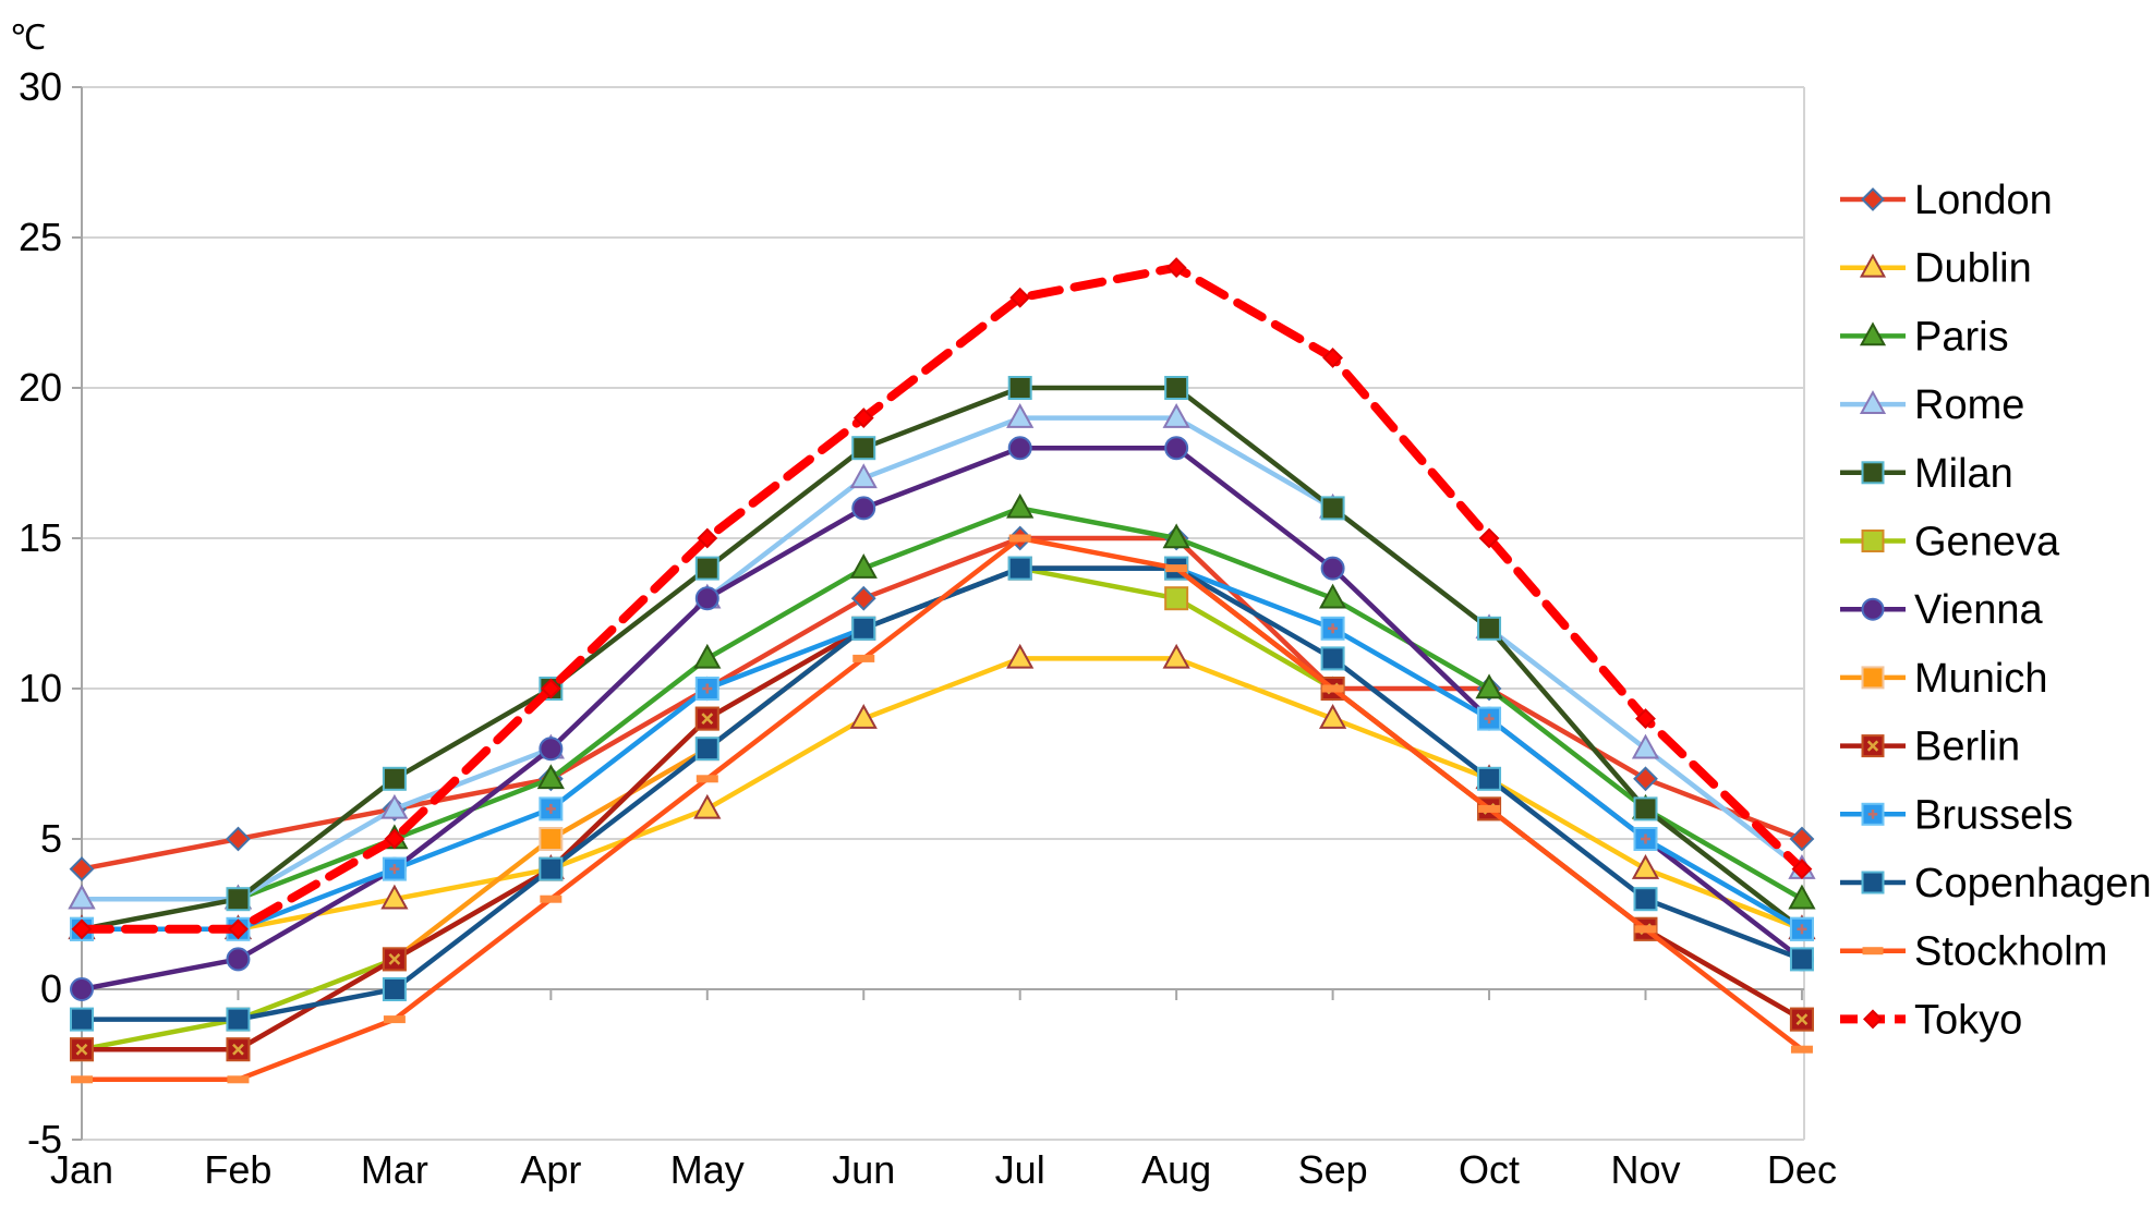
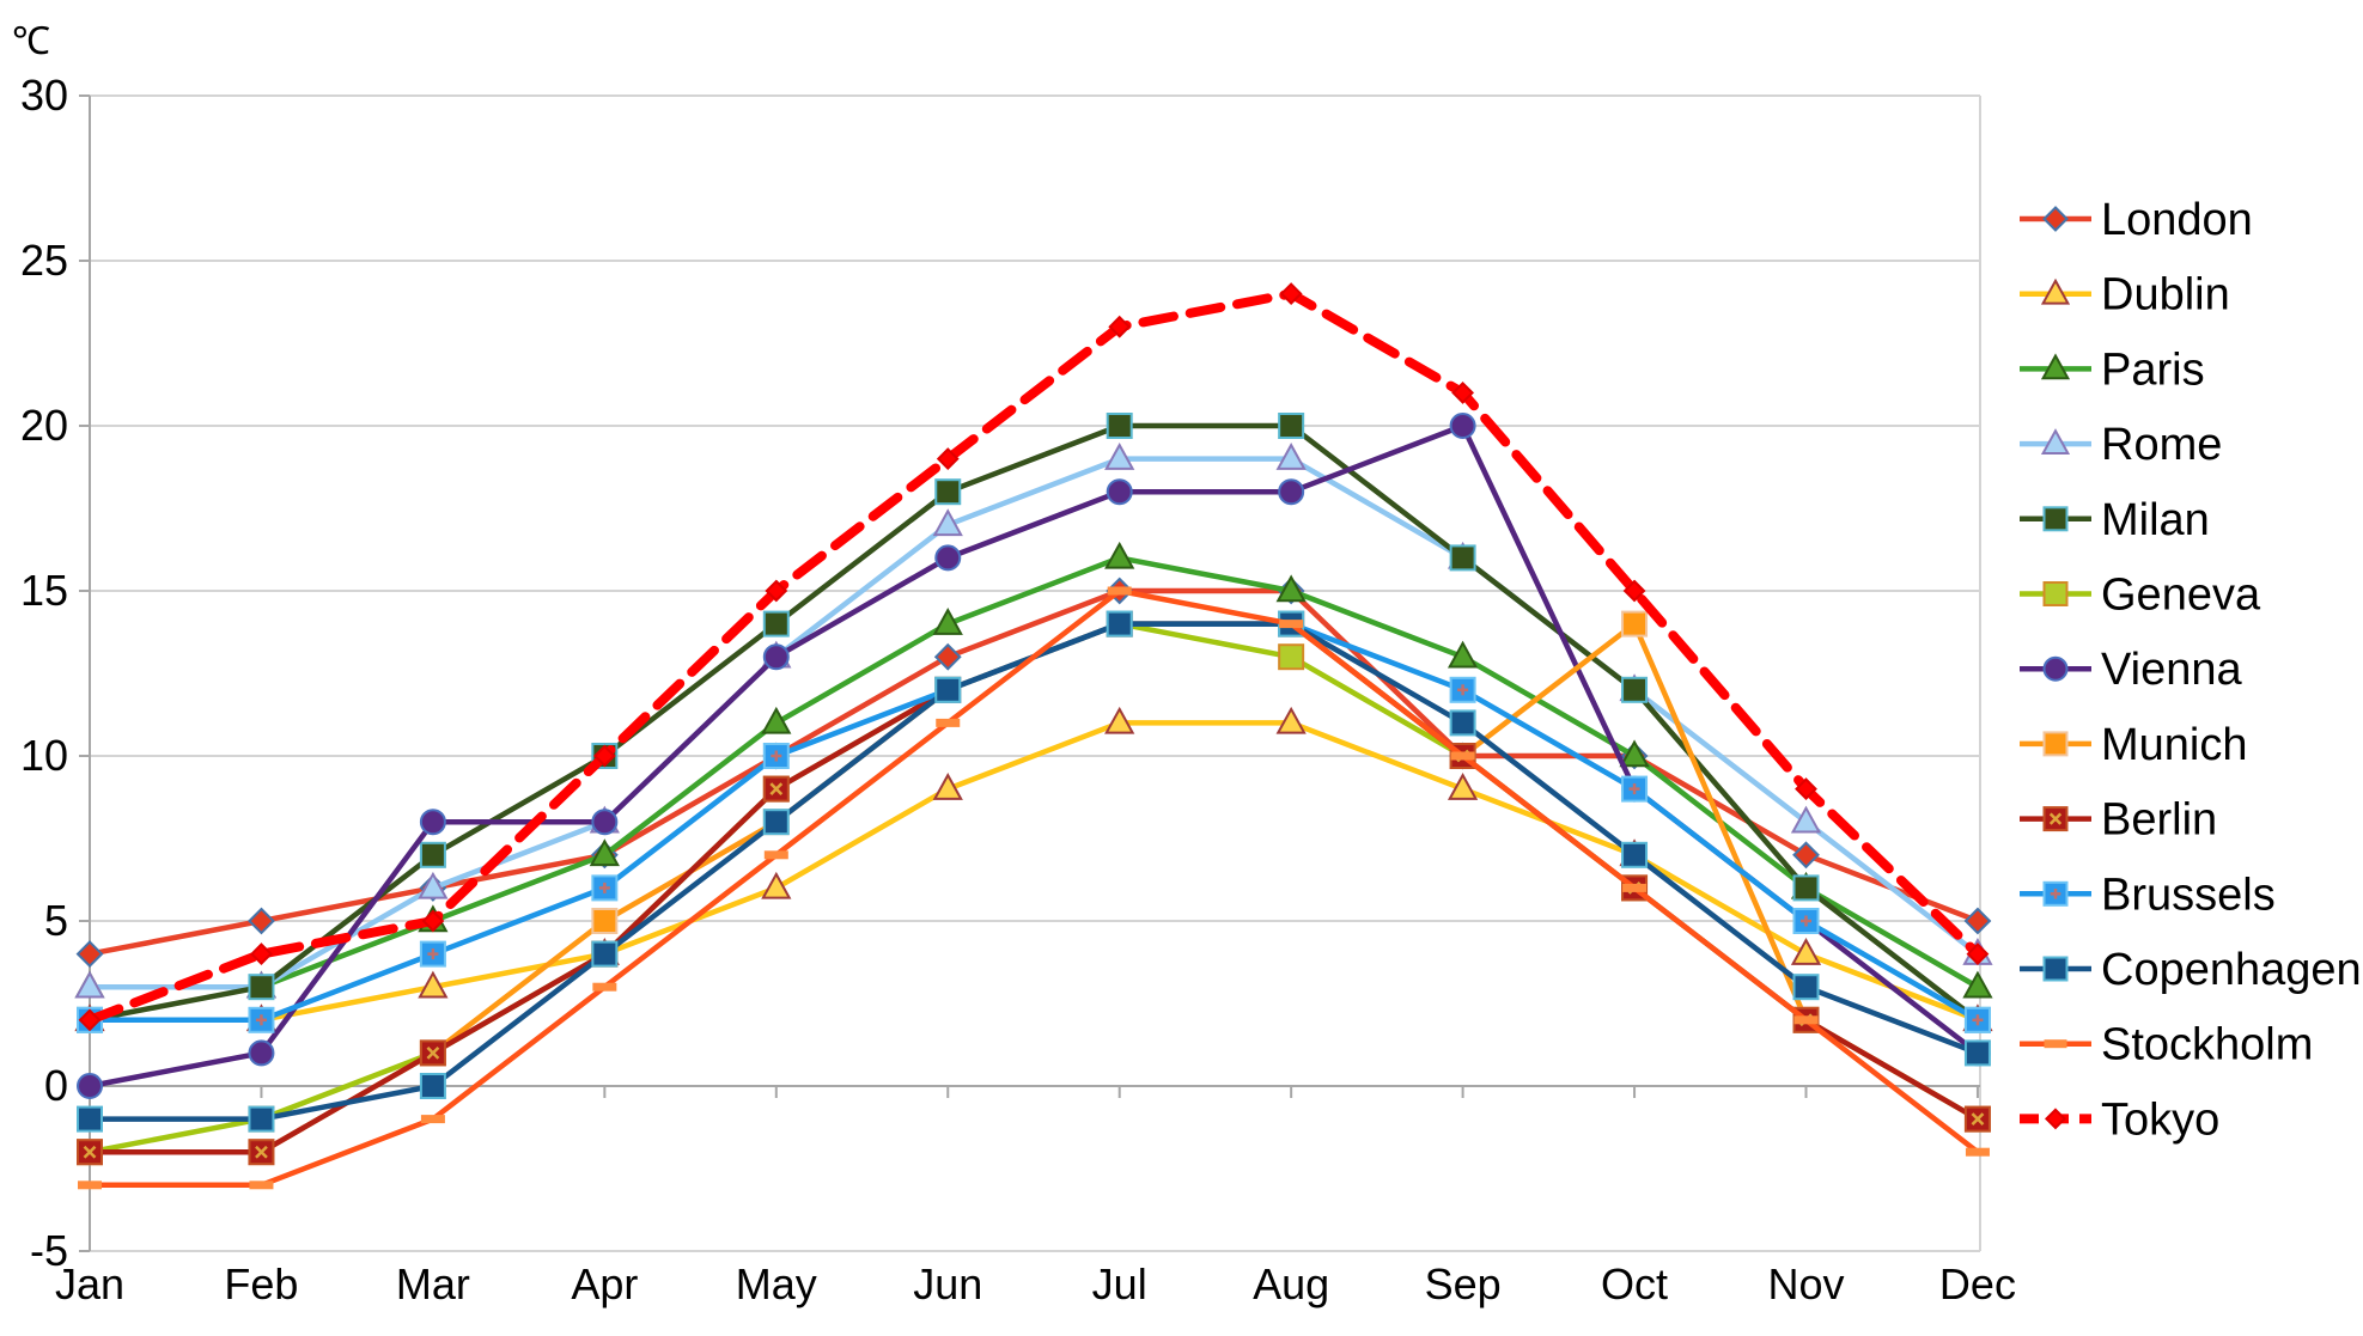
Tokyo/Feb: 2 -> 4
Vienna/Mar: 4 -> 8
Vienna/Sep: 14 -> 20
Munich/Oct: 6 -> 14
